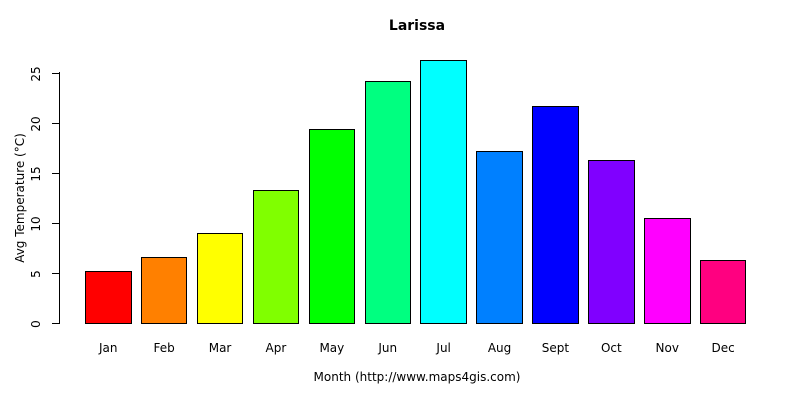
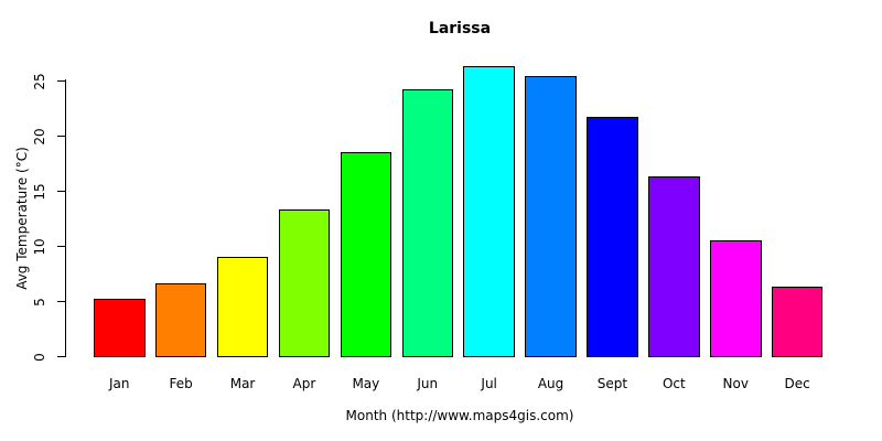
May: 19.5 -> 18.6
Aug: 17.3 -> 25.5
